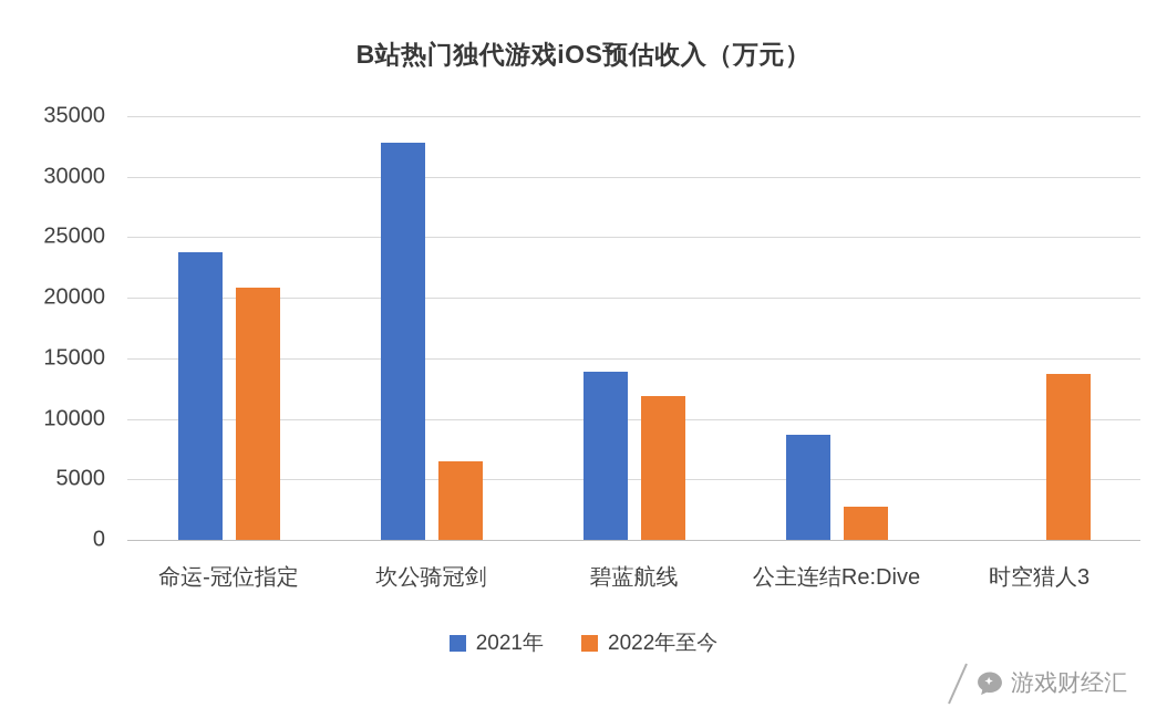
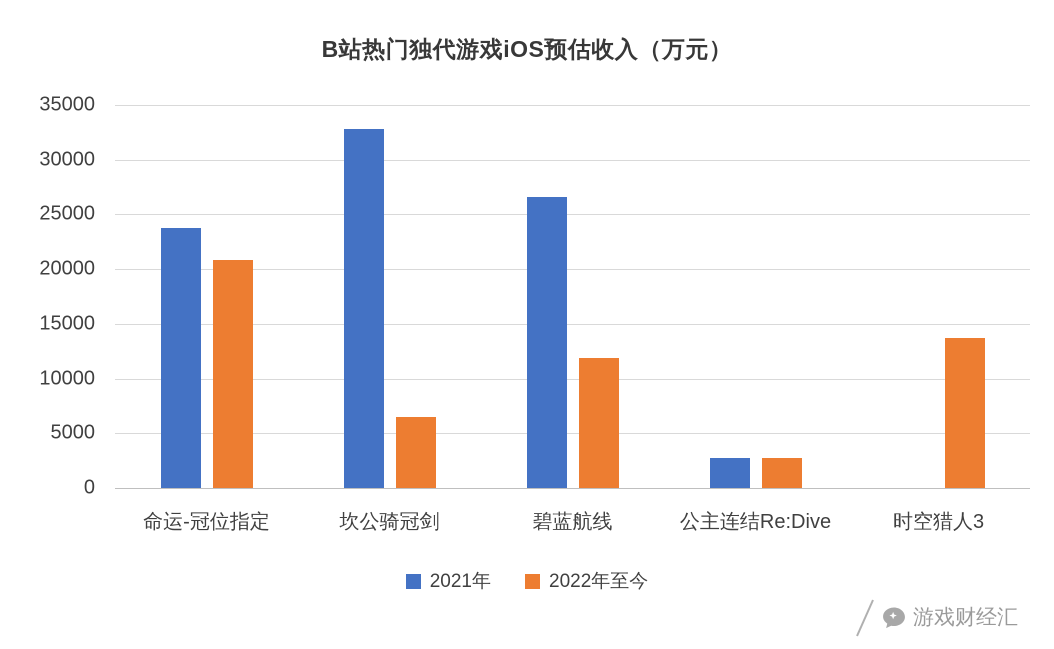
2021年/碧蓝航线: 13900 -> 26600
2021年/公主连结Re:Dive: 8700 -> 2700
